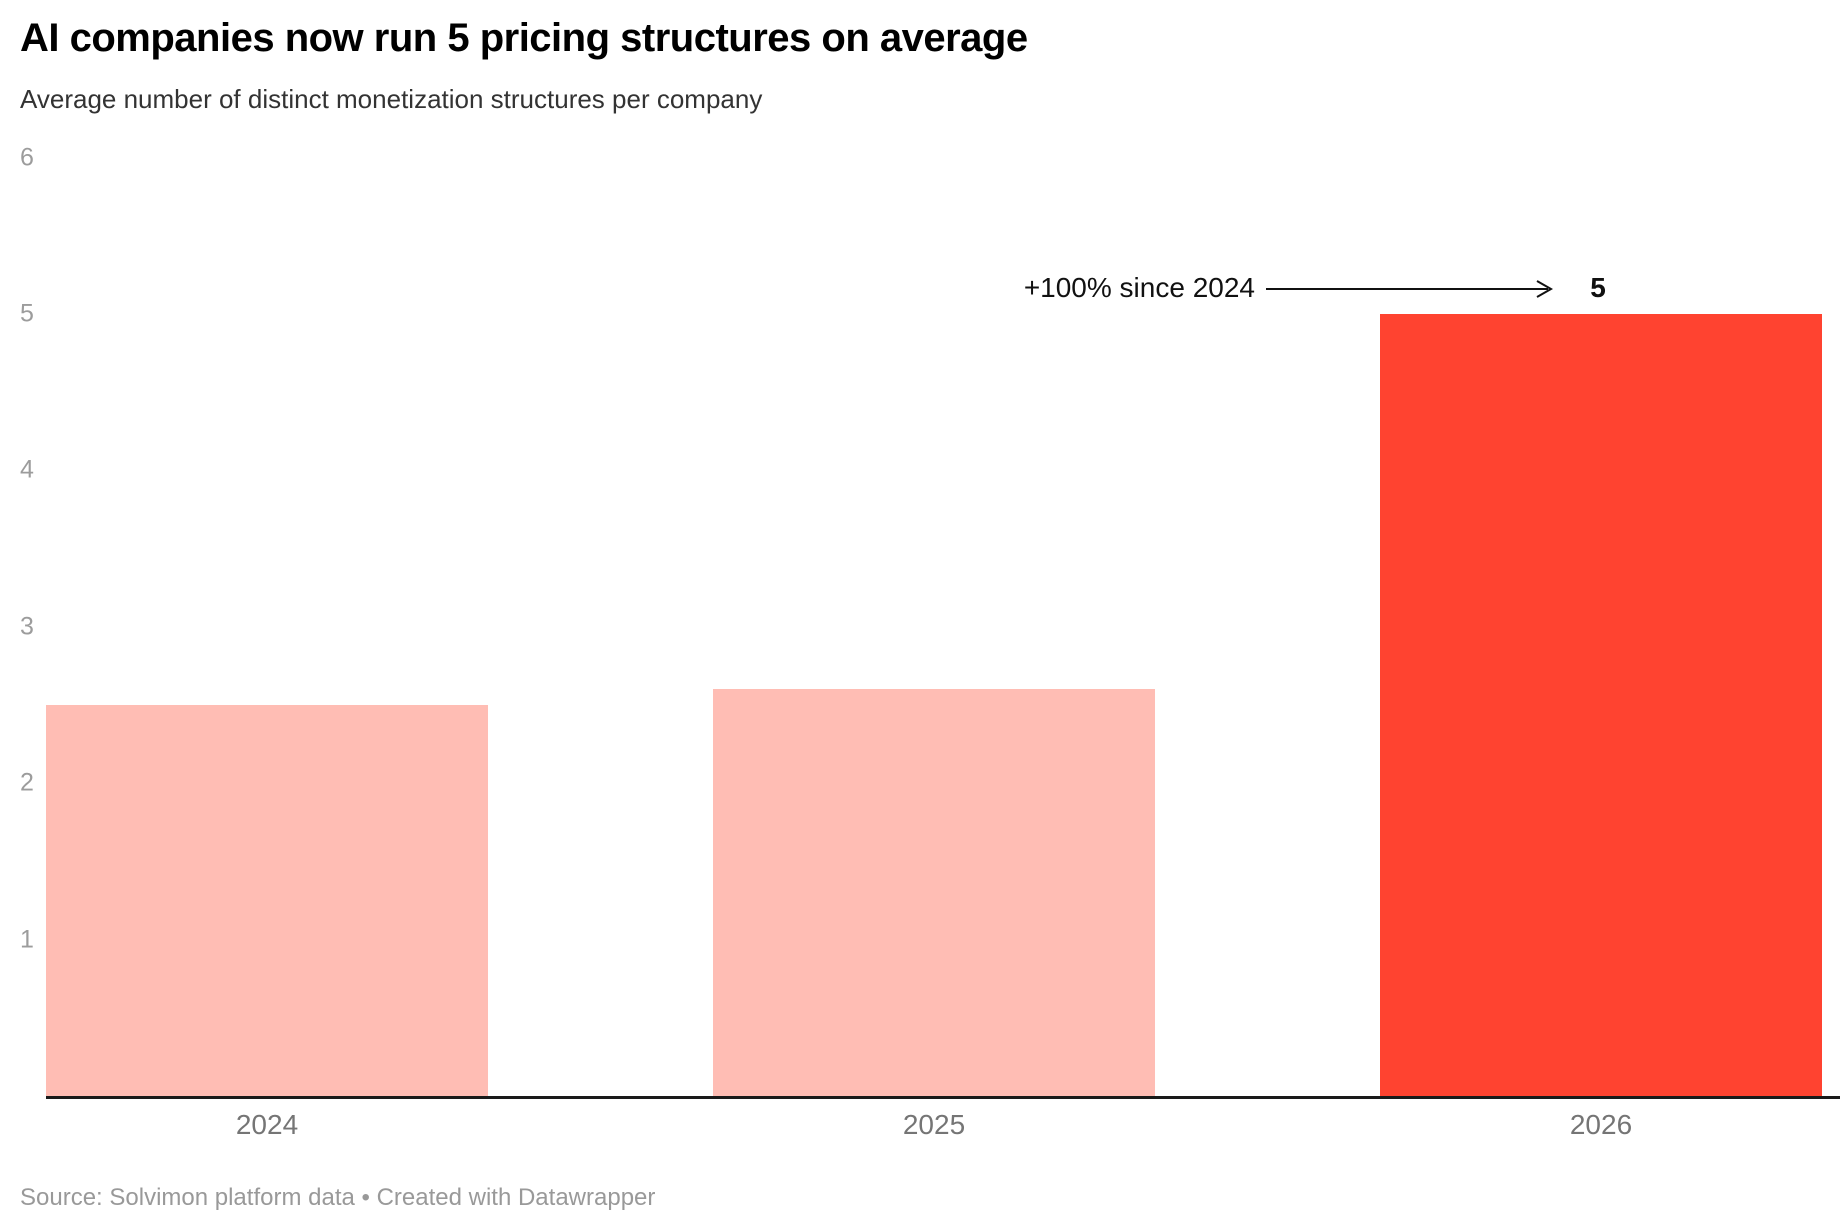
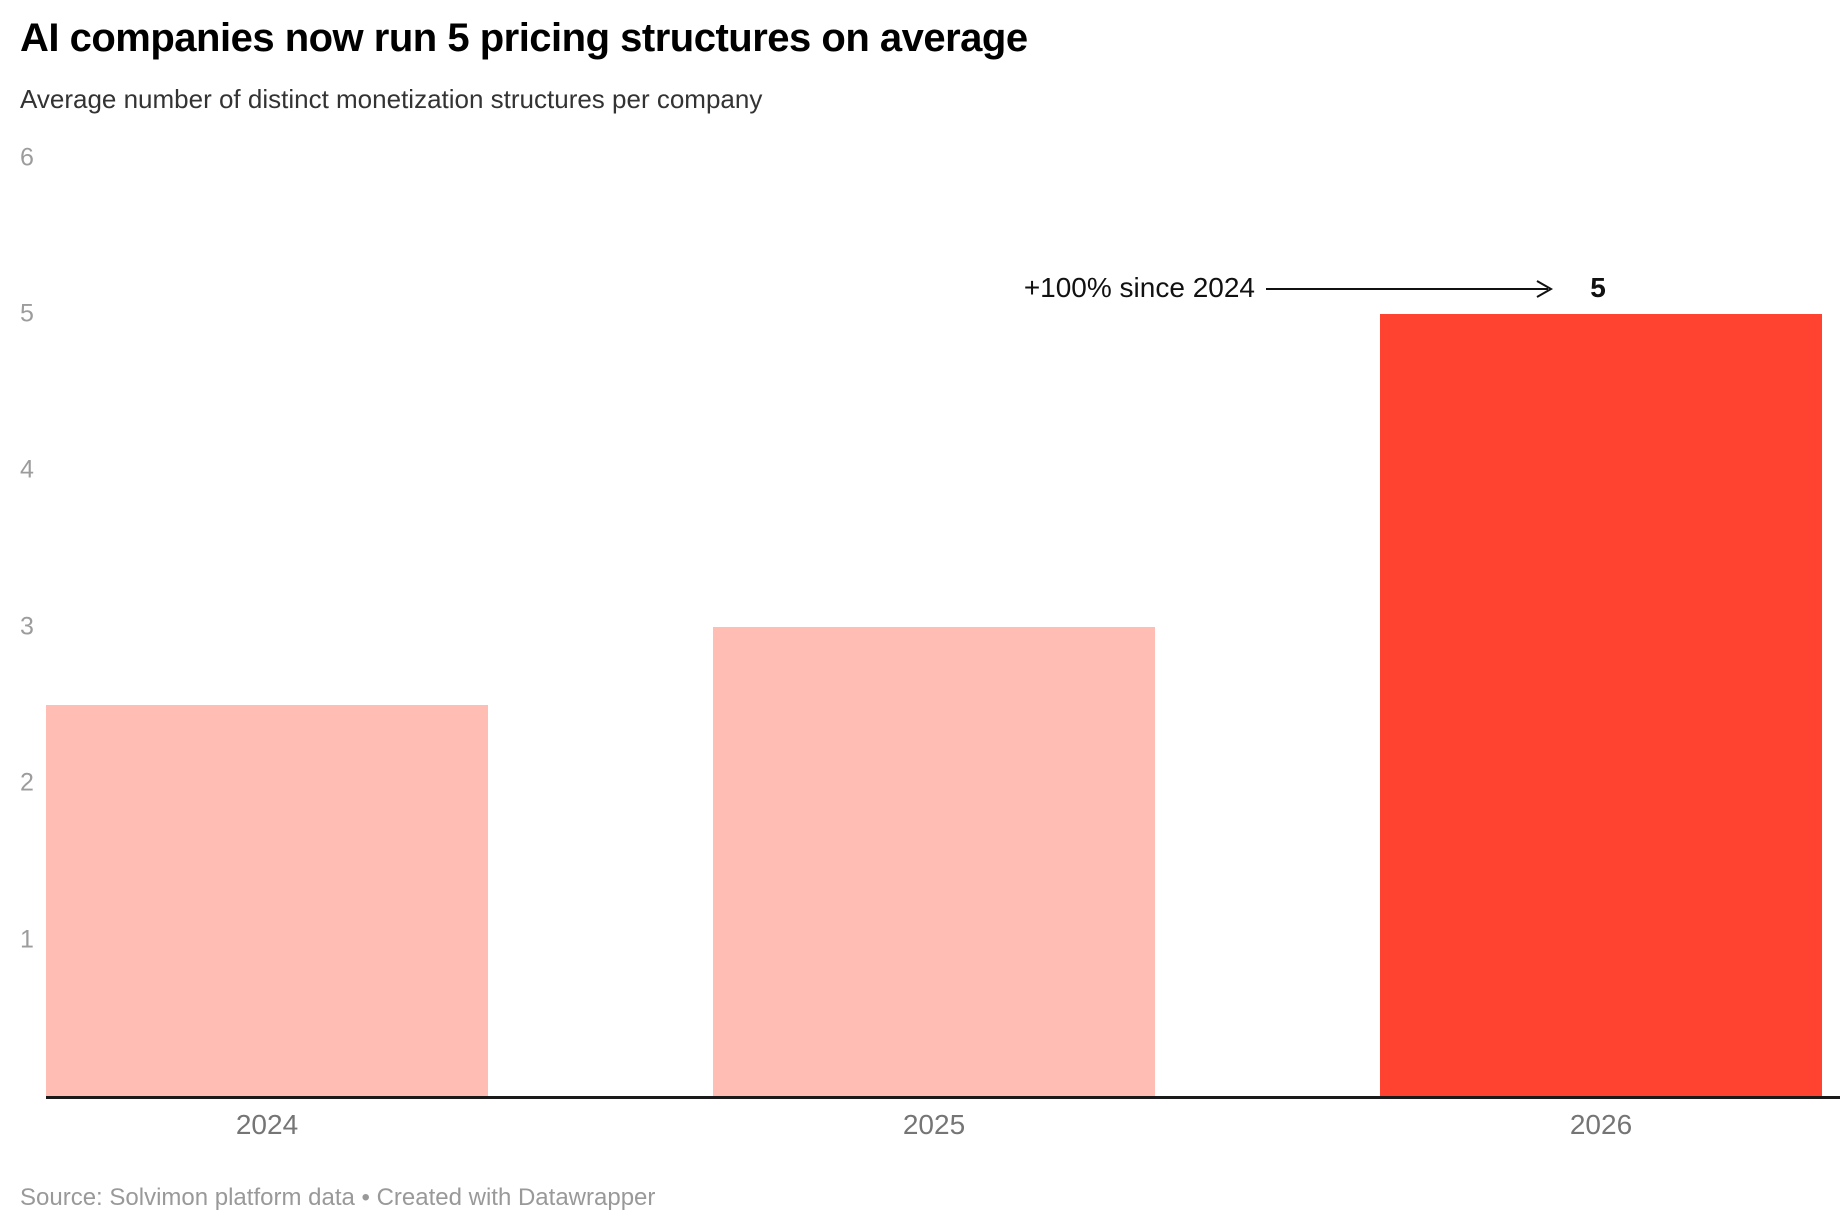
2025: 2.6 -> 3.0
